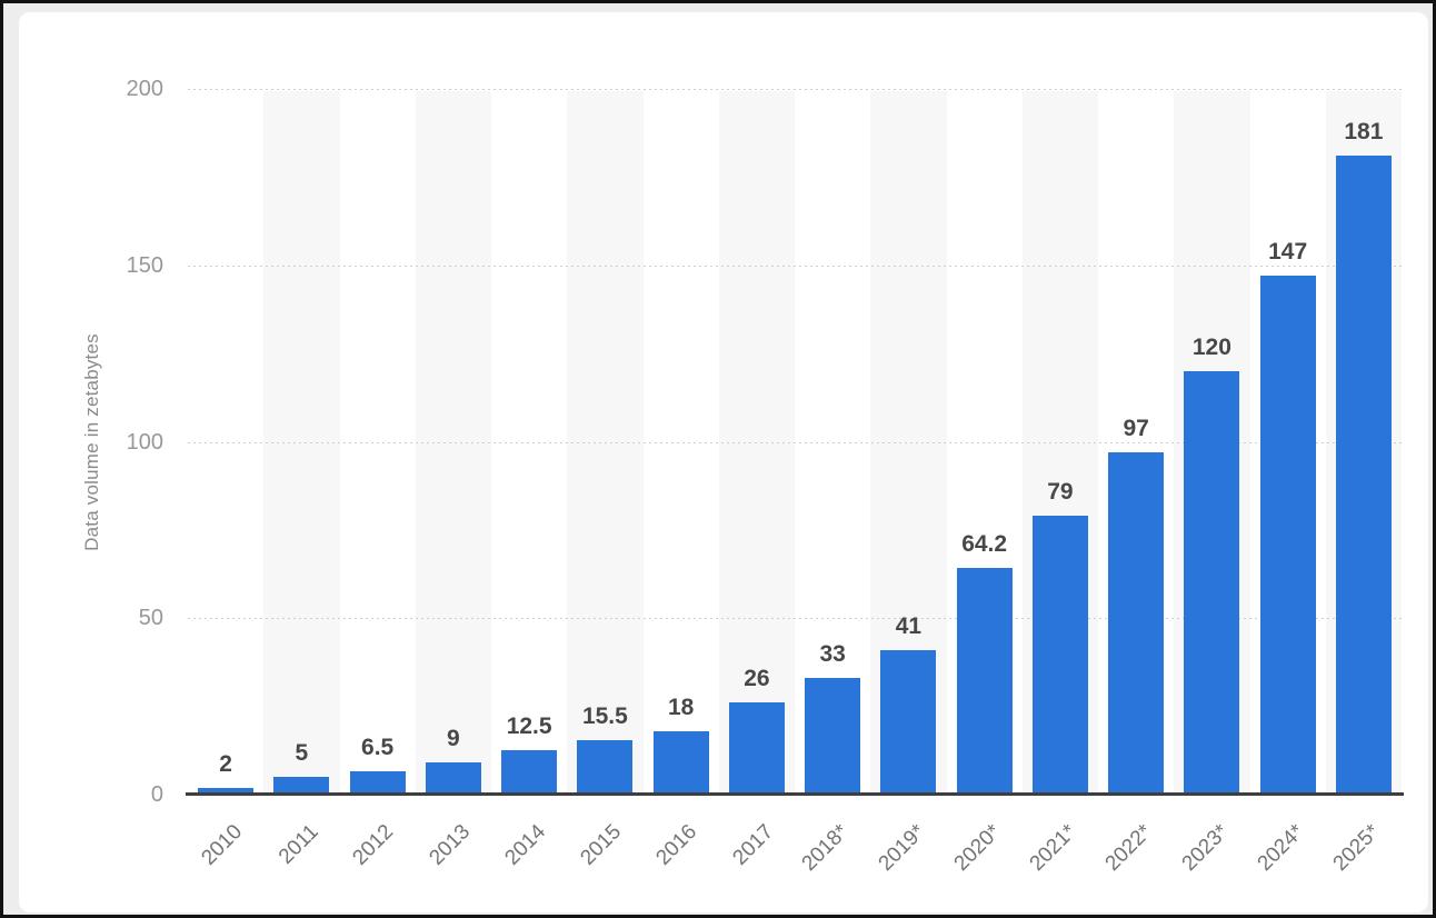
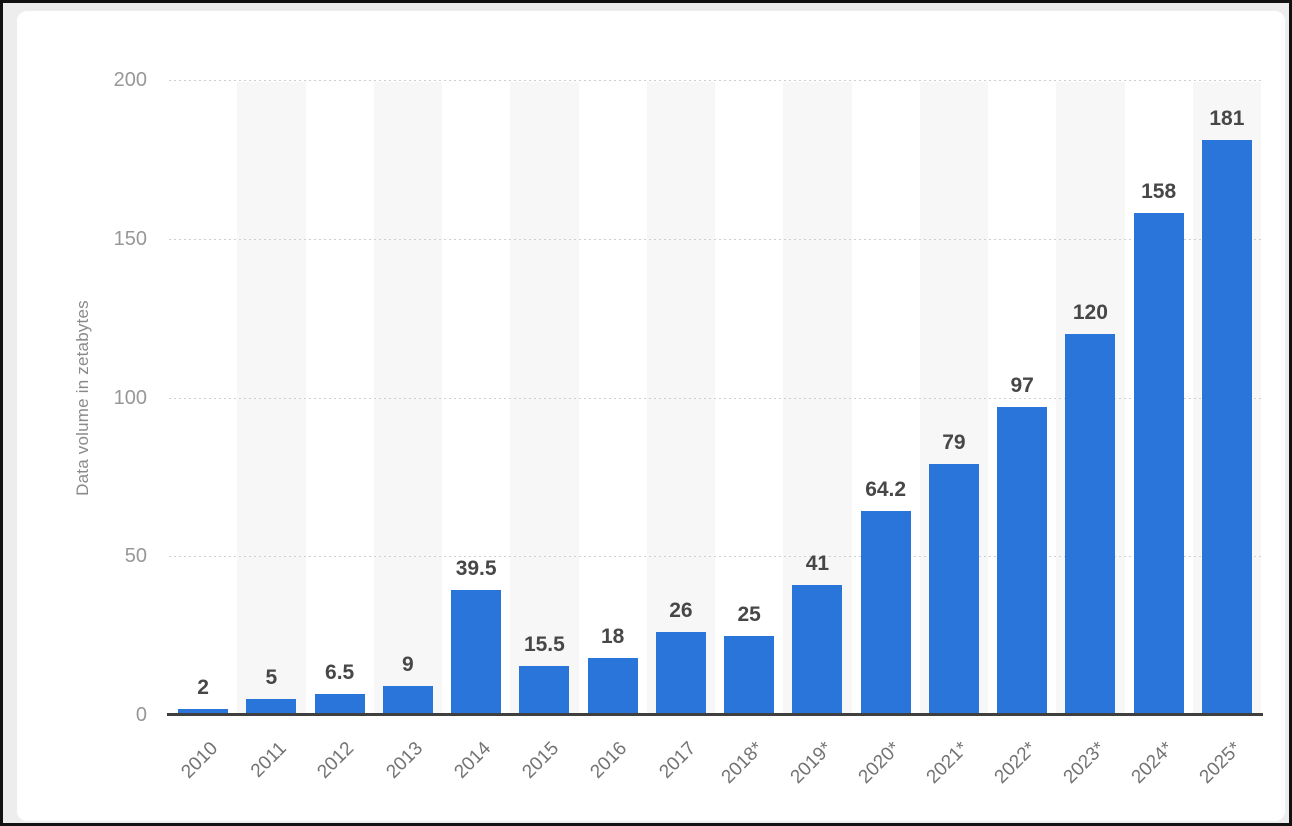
2014: 12.5 -> 39.5
2018*: 33 -> 25
2024*: 147 -> 158
